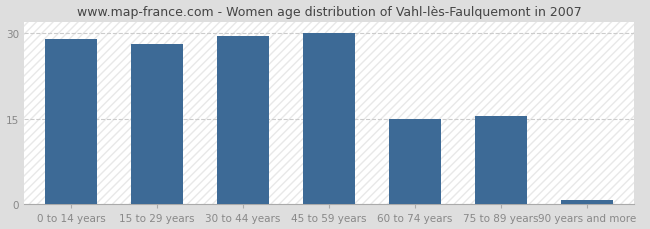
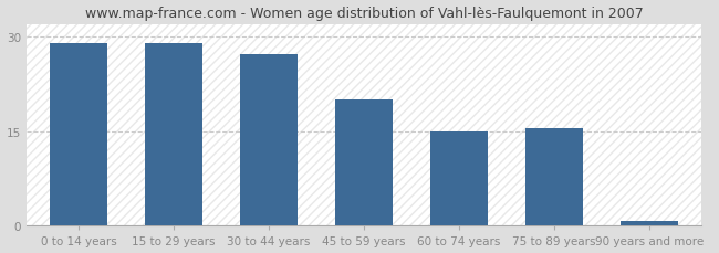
15 to 29 years: 28.0 -> 29.0
30 to 44 years: 29.5 -> 27.2
45 to 59 years: 30.0 -> 20.0
